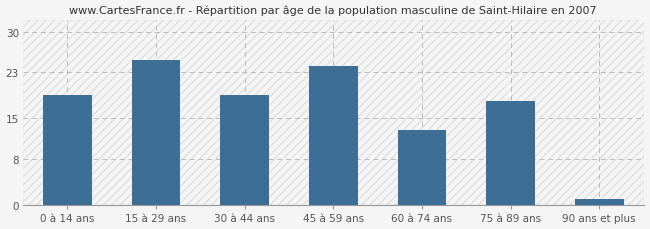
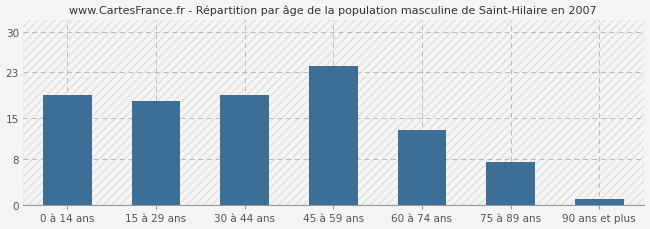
15 à 29 ans: 25.0 -> 18.0
75 à 89 ans: 18.0 -> 7.5
